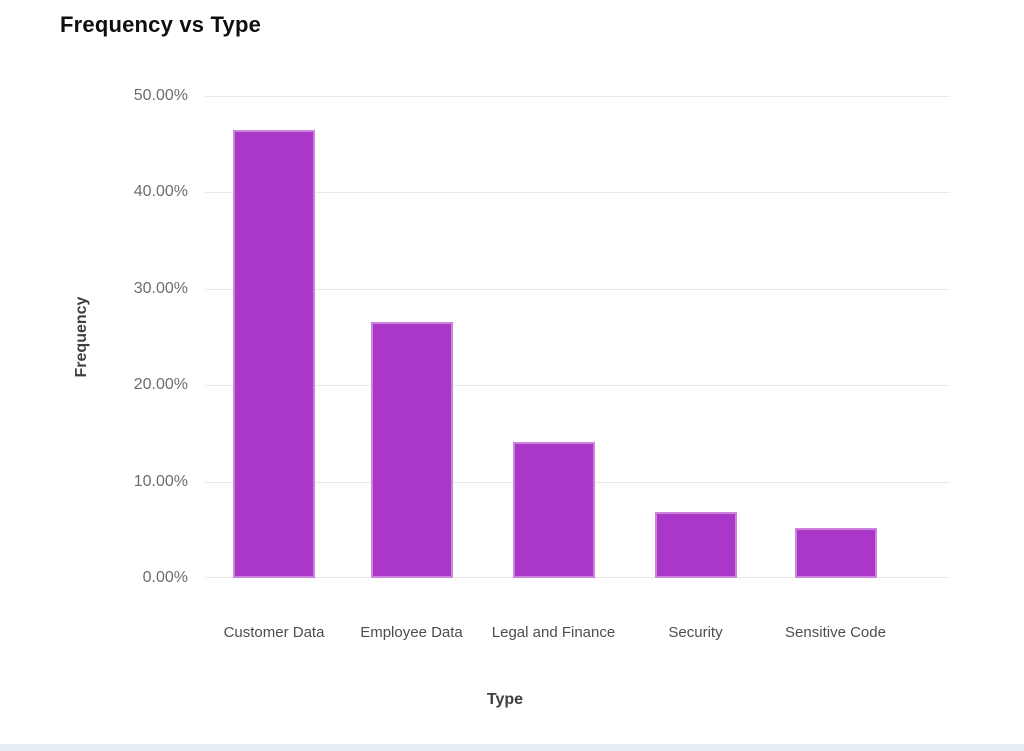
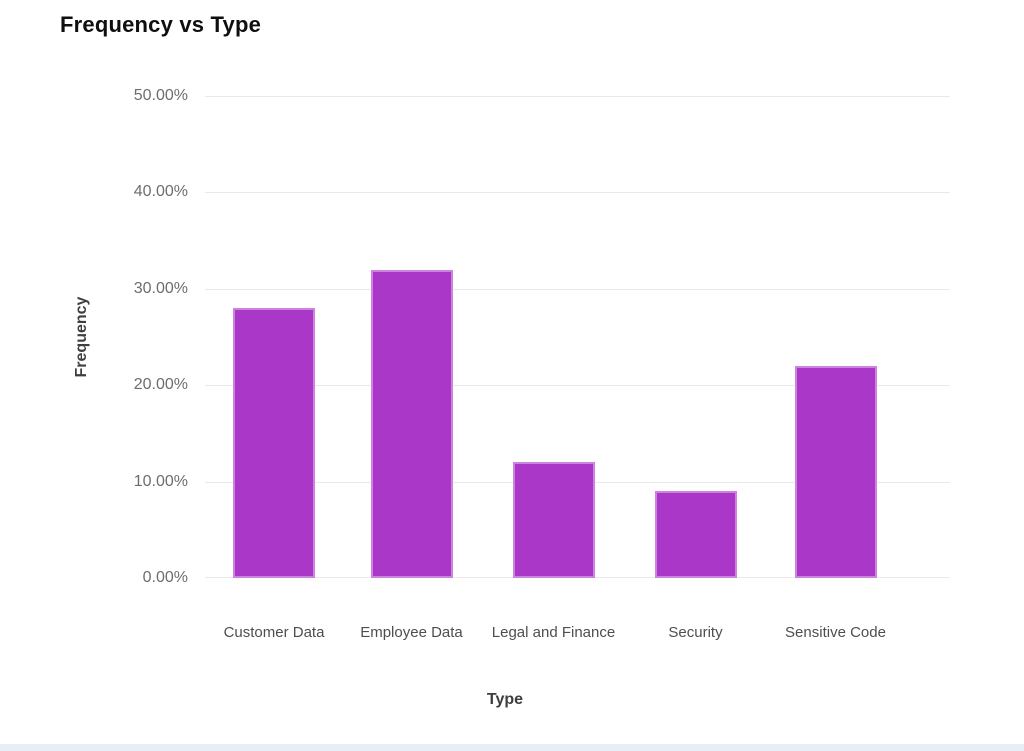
Customer Data: 46% -> 28%
Employee Data: 27% -> 32%
Legal and Finance: 14% -> 12%
Security: 7% -> 9%
Sensitive Code: 5% -> 22%
